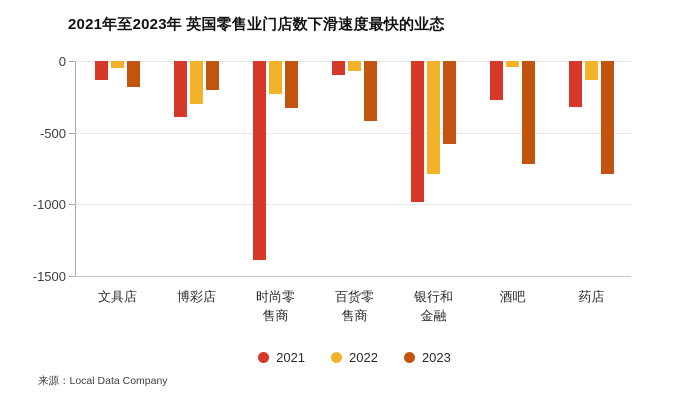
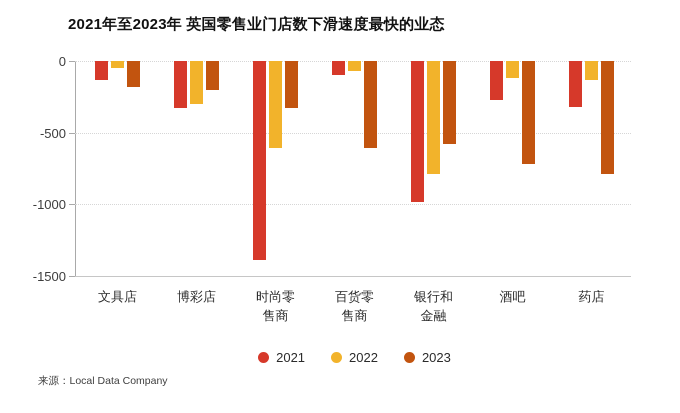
2021/博彩店: -390 -> -330
2022/时尚零售商: -230 -> -610
2023/百货零售商: -420 -> -610
2022/酒吧: -40 -> -120
